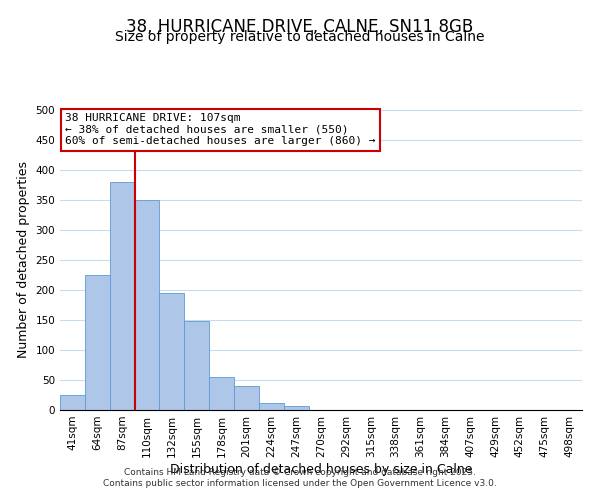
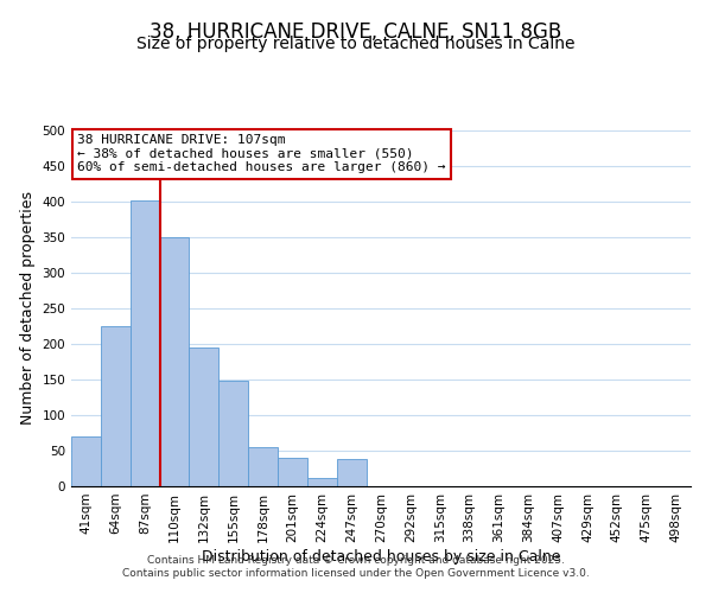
41sqm: 25 -> 70
87sqm: 380 -> 402
247sqm: 6 -> 38
